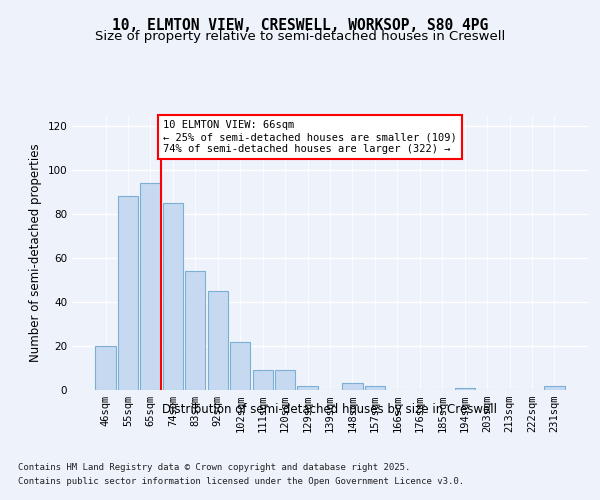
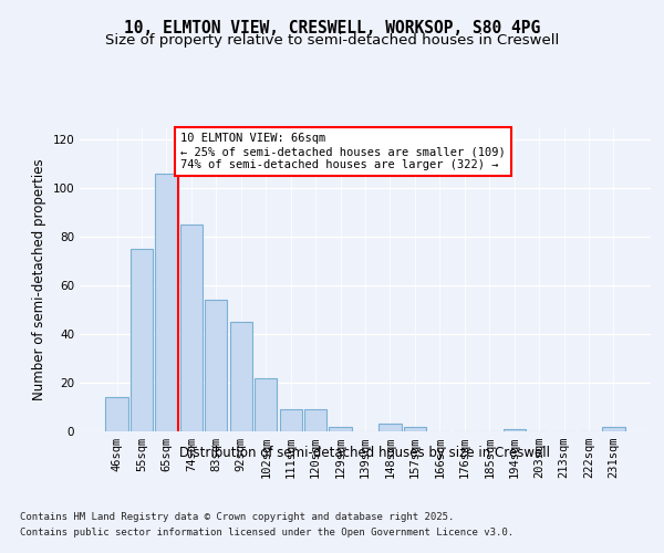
46sqm: 20 -> 14
55sqm: 88 -> 75
65sqm: 94 -> 106
